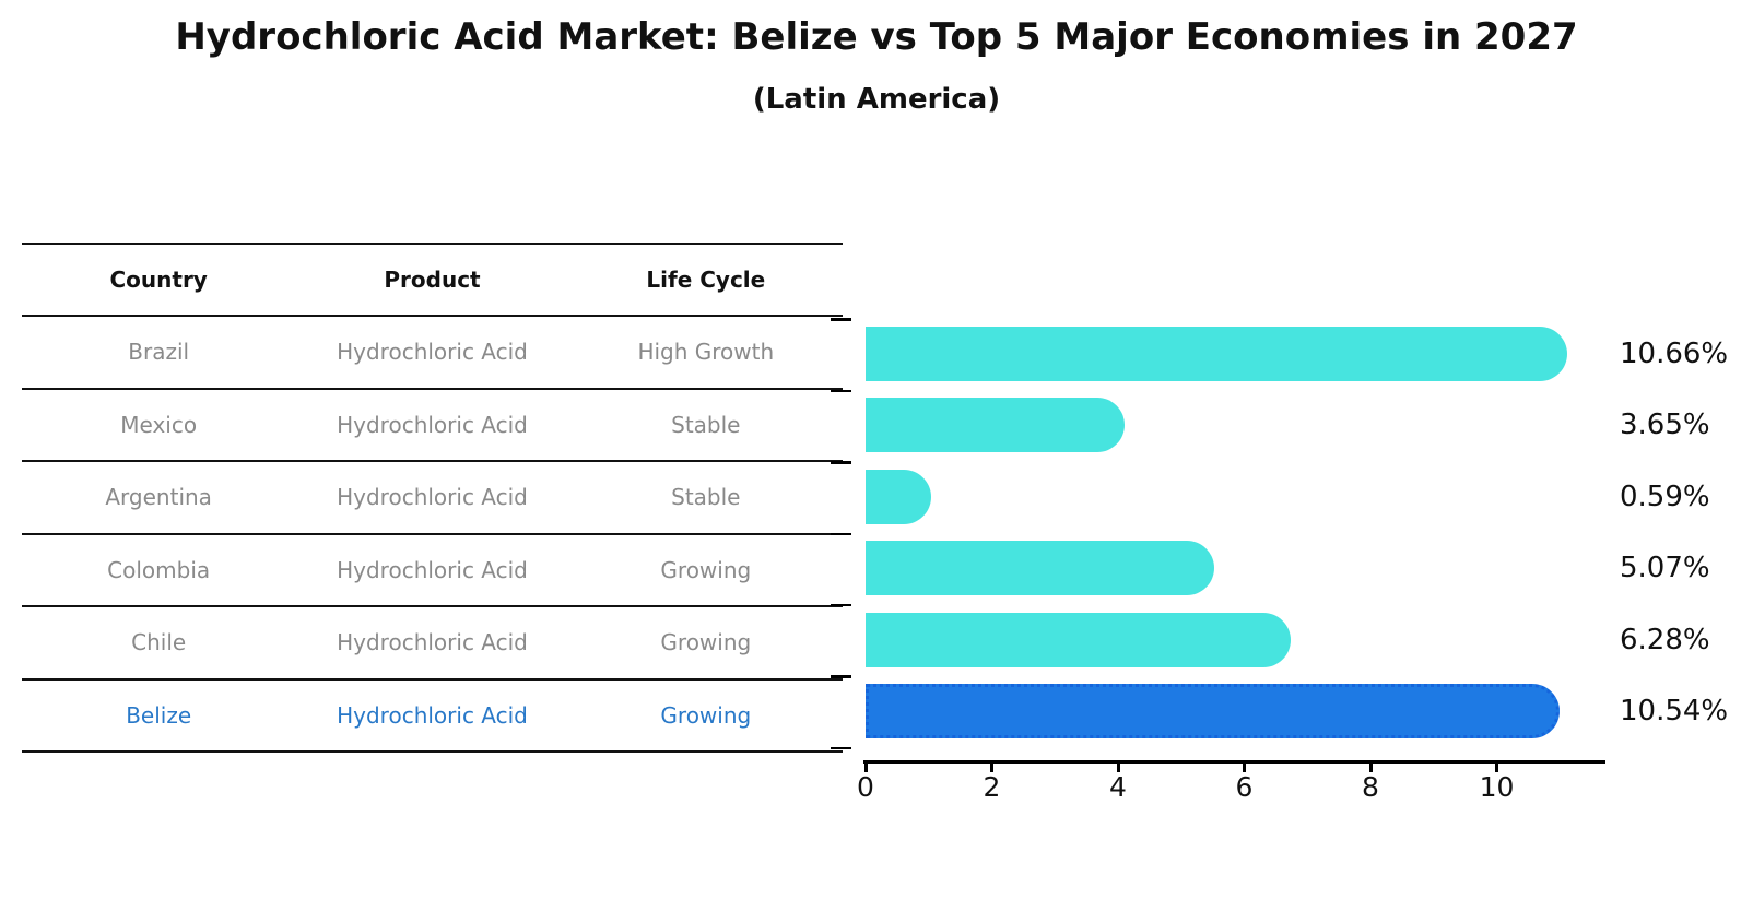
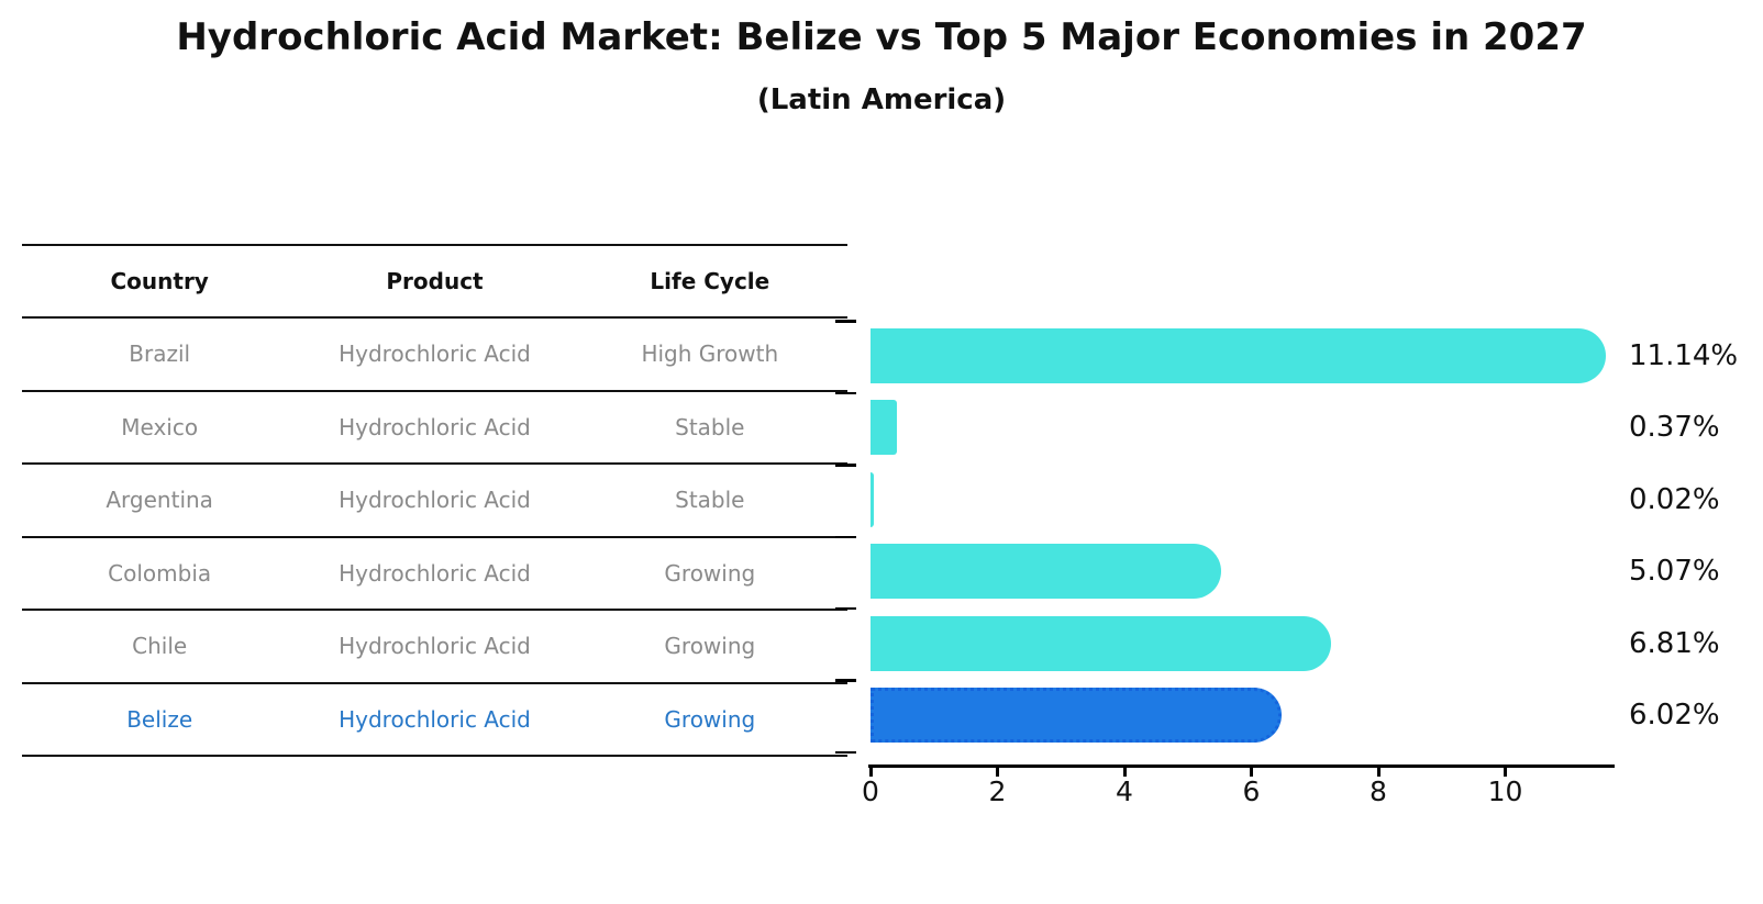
Brazil: 10.66% -> 11.14%
Mexico: 3.65% -> 0.37%
Argentina: 0.59% -> 0.02%
Chile: 6.28% -> 6.81%
Belize: 10.54% -> 6.02%
